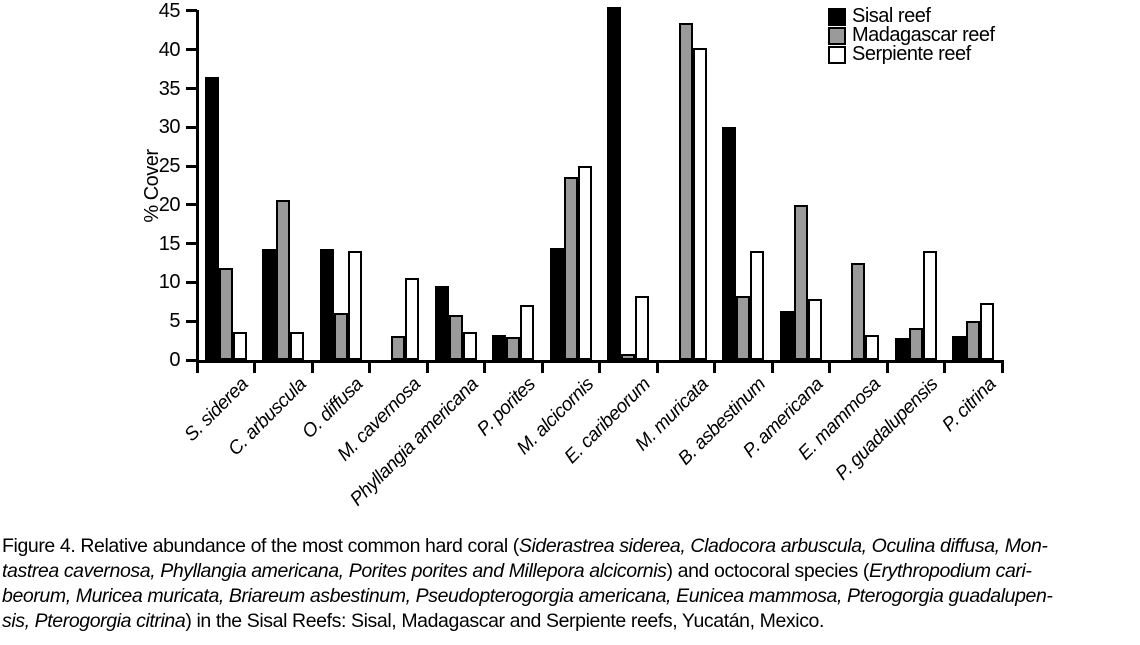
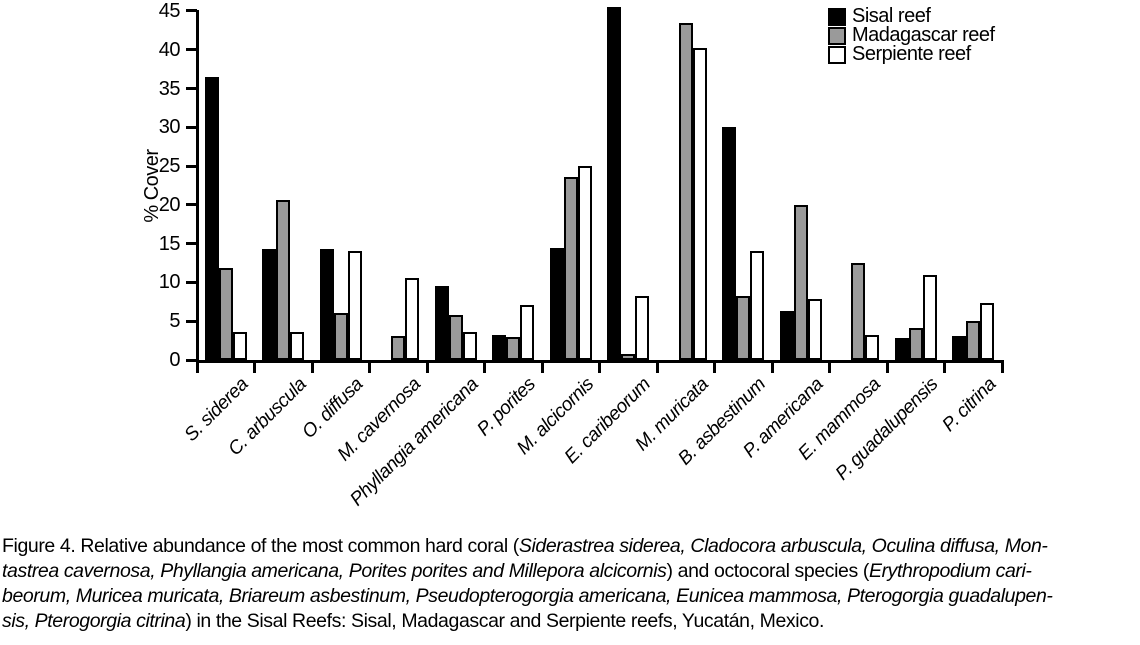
Serpiente reef/P. guadalupensis: 14 -> 11
